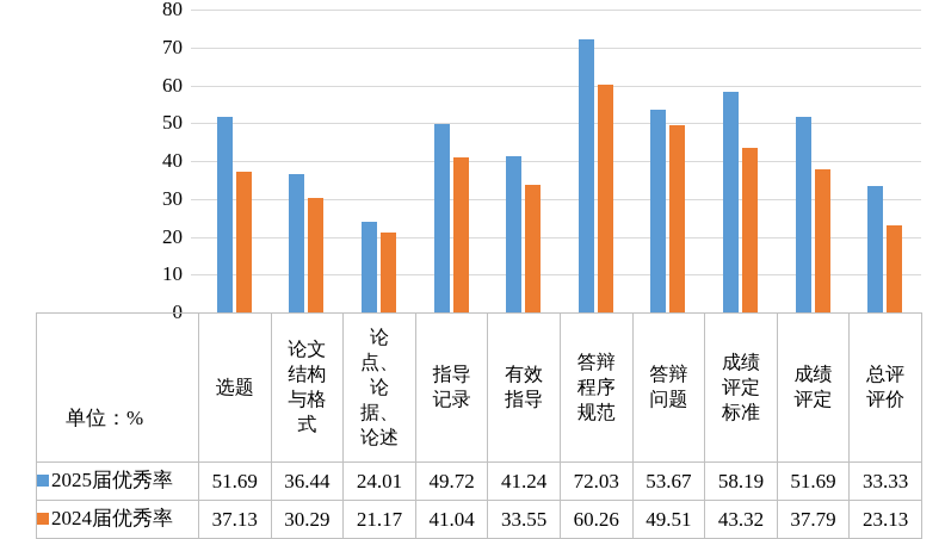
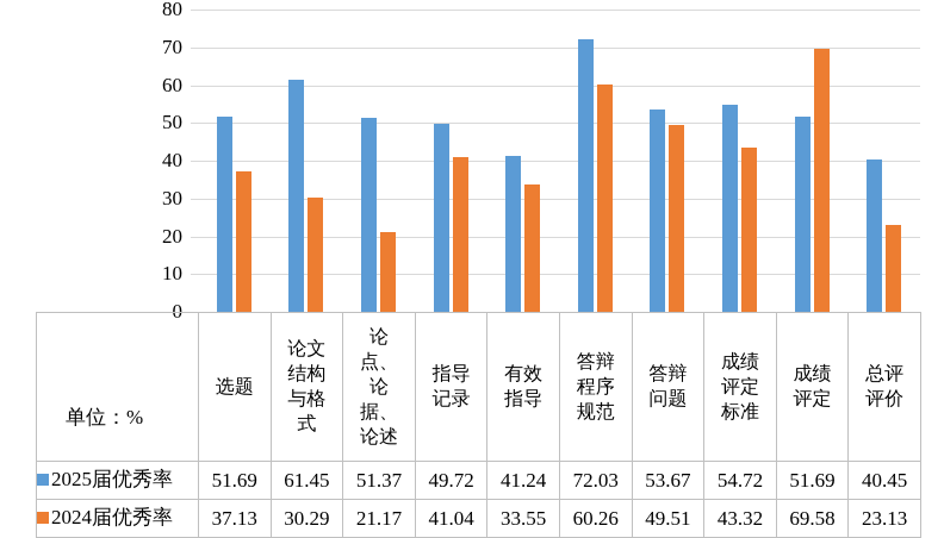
2025届优秀率/论文结构与格式: 36.44 -> 61.45
2025届优秀率/论点、论据、论述: 24.01 -> 51.37
2025届优秀率/成绩评定标准: 58.19 -> 54.72
2024届优秀率/成绩评定: 37.79 -> 69.58
2025届优秀率/总评评价: 33.33 -> 40.45
